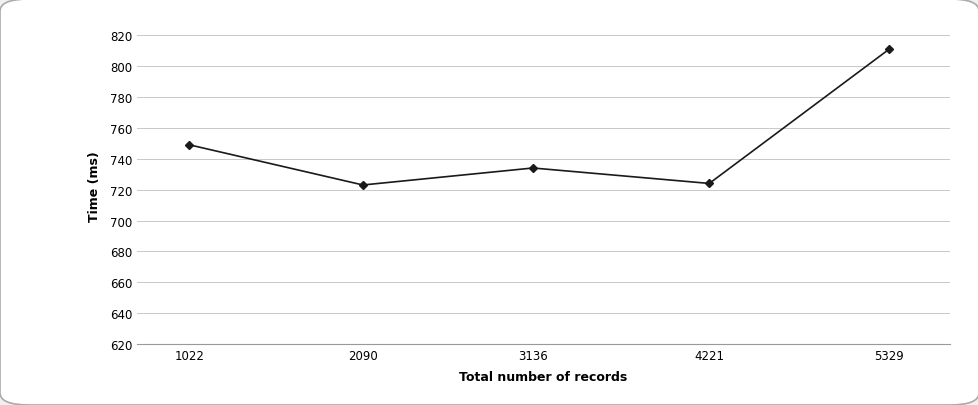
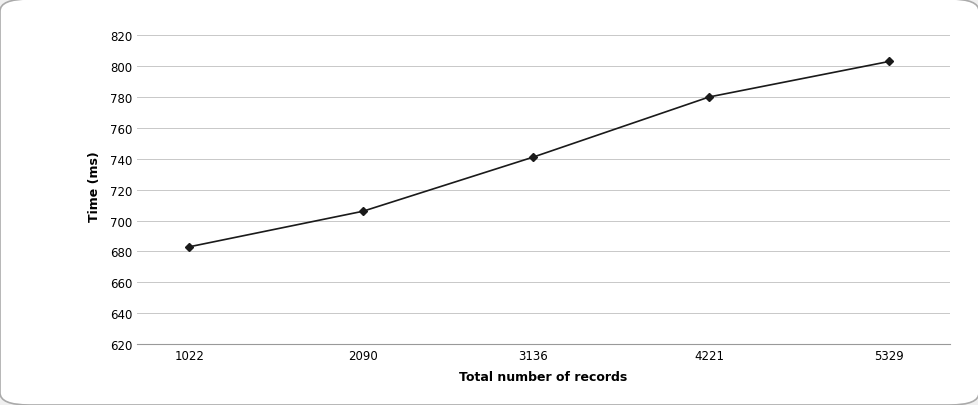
1022: 749 -> 683
2090: 723 -> 706
3136: 734 -> 741
4221: 724 -> 780
5329: 811 -> 803
